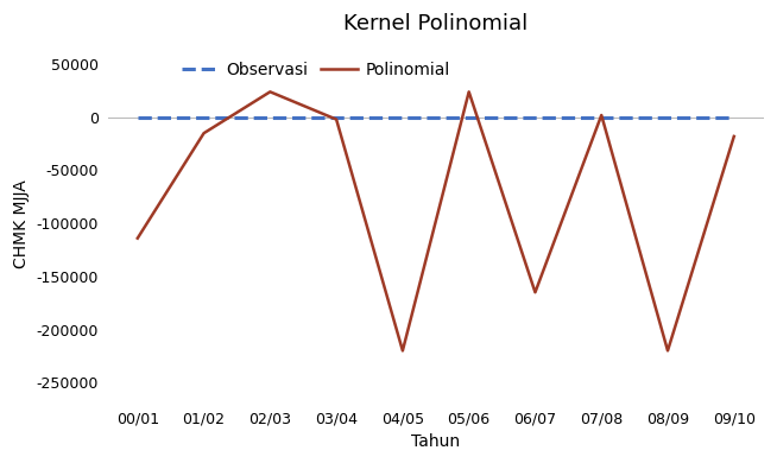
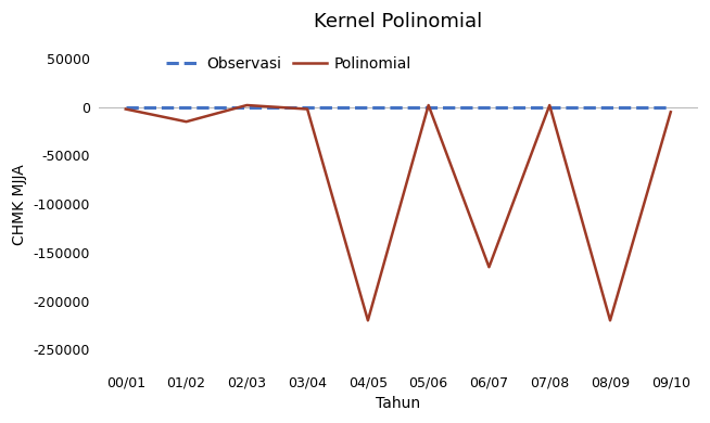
Polinomial/00/01: -114000 -> -2000
Polinomial/02/03: 24000 -> 2000
Polinomial/05/06: 24000 -> 2000
Polinomial/09/10: -18000 -> -5000
